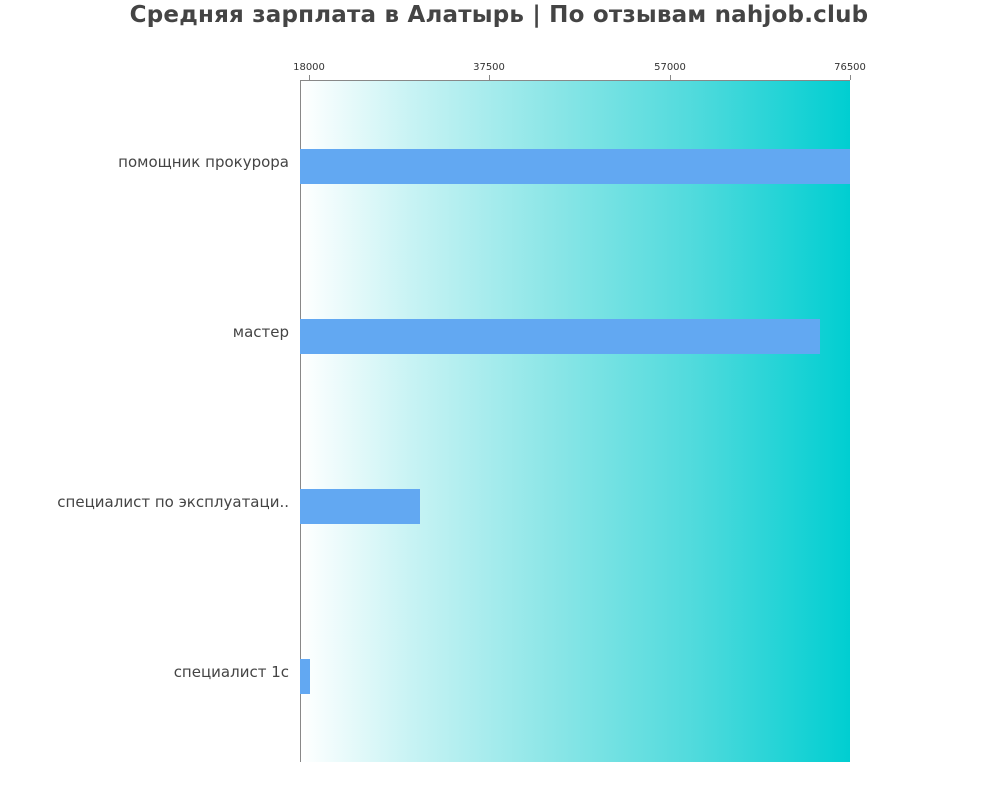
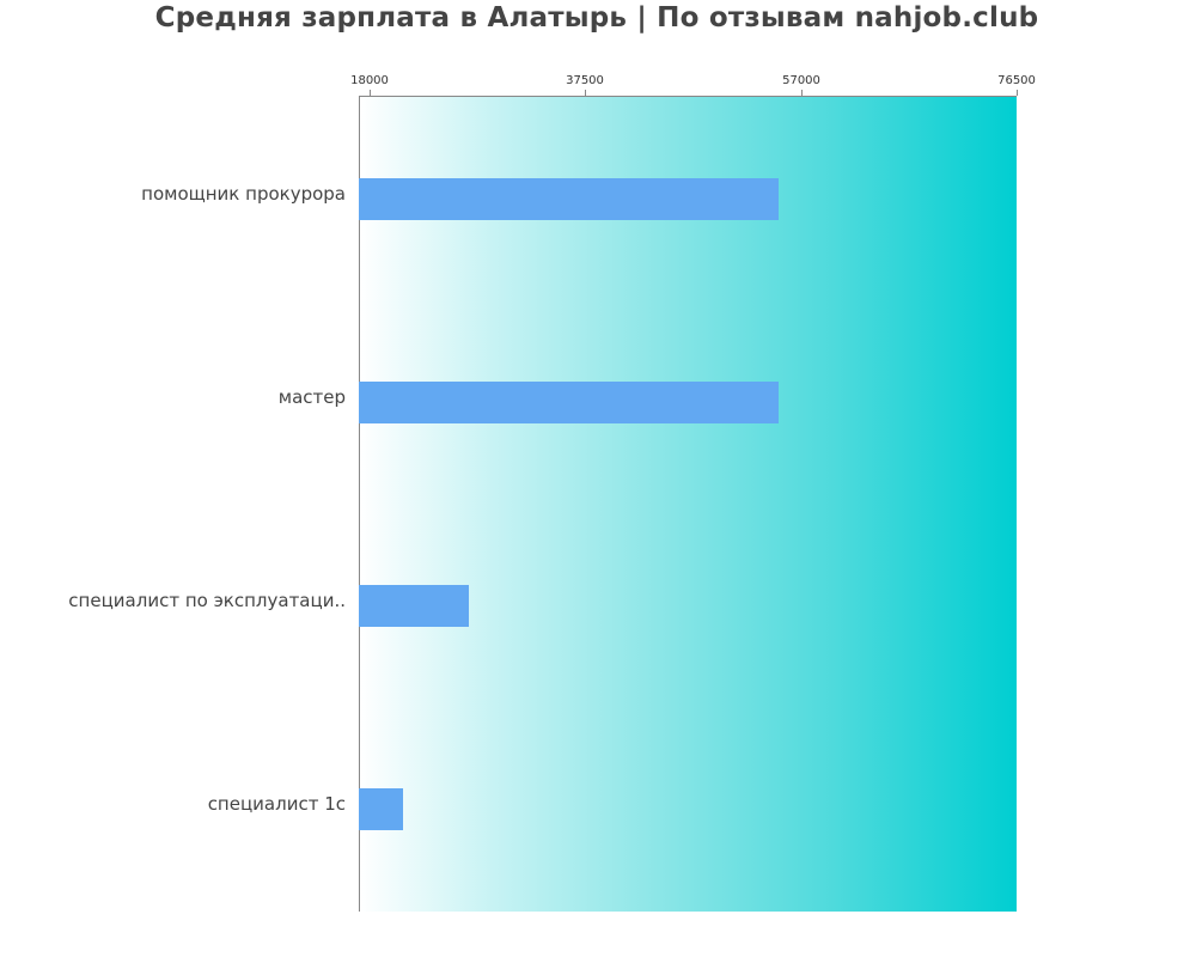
помощник прокурора: 76000 -> 55000
мастер: 73000 -> 55000
специалист по эксплуатаци..: 30000 -> 27000
специалист 1с: 18000 -> 21000
